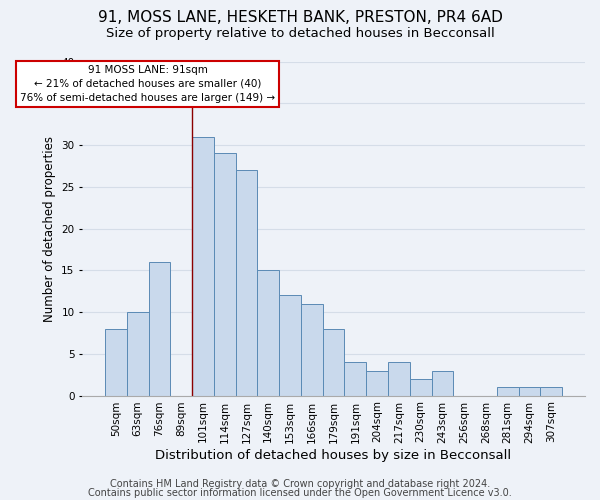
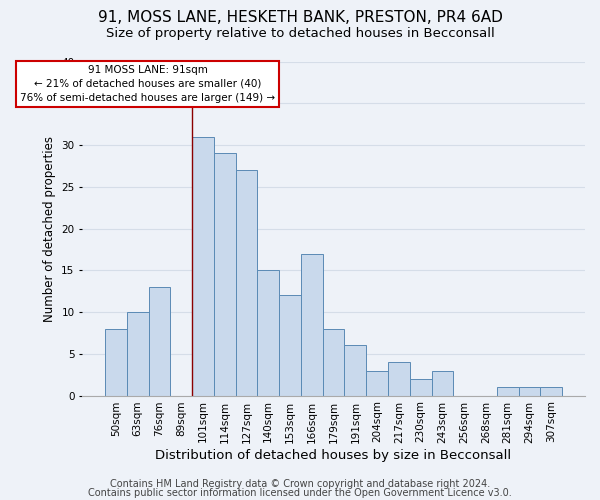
76sqm: 16 -> 13
166sqm: 11 -> 17
191sqm: 4 -> 6
